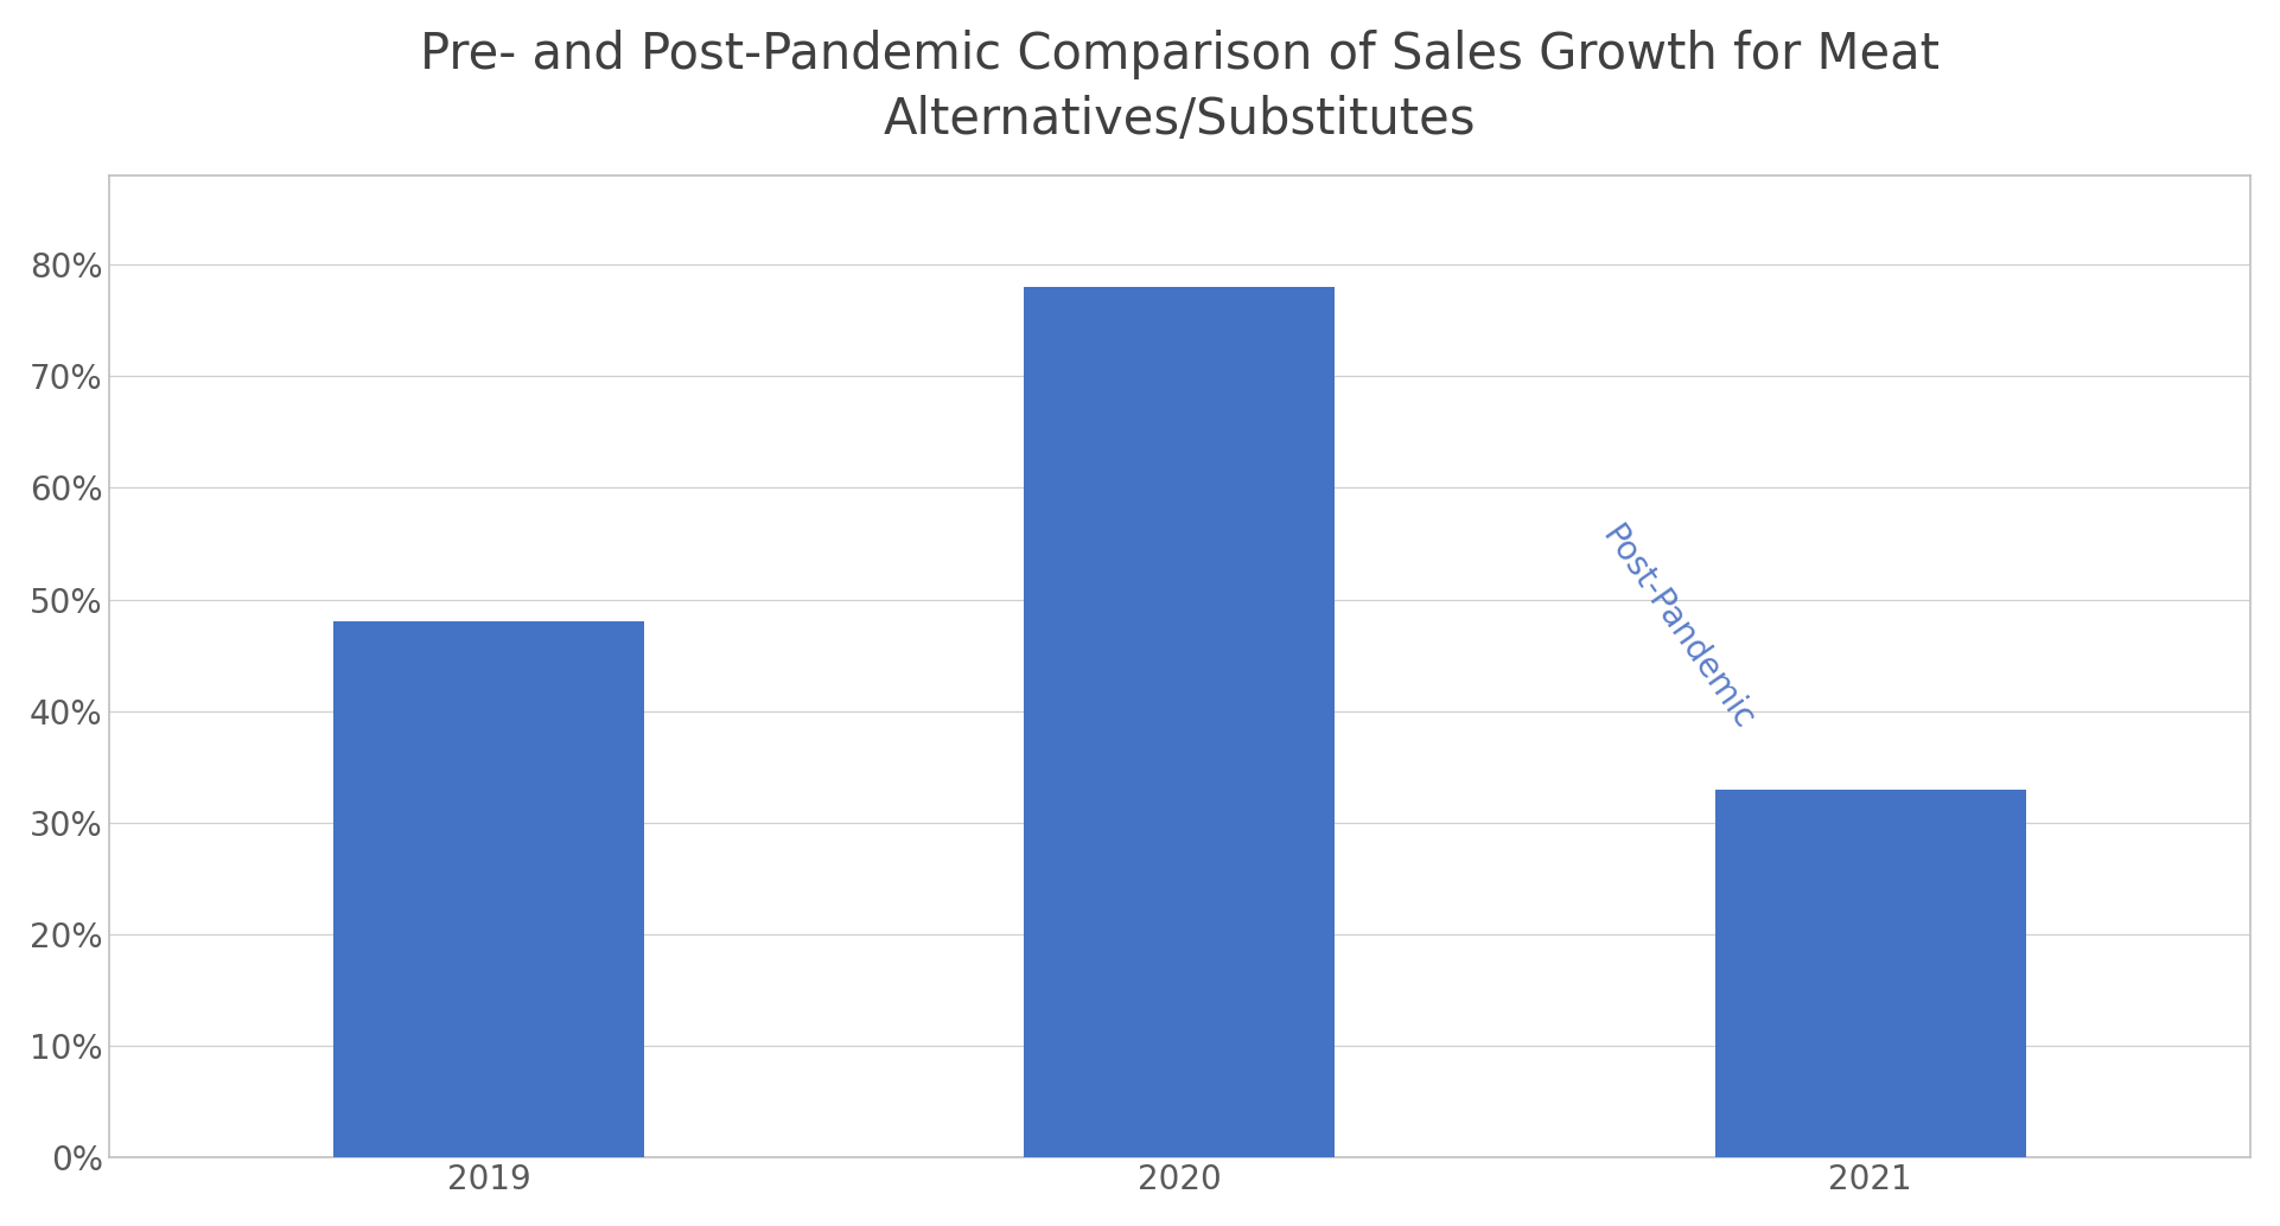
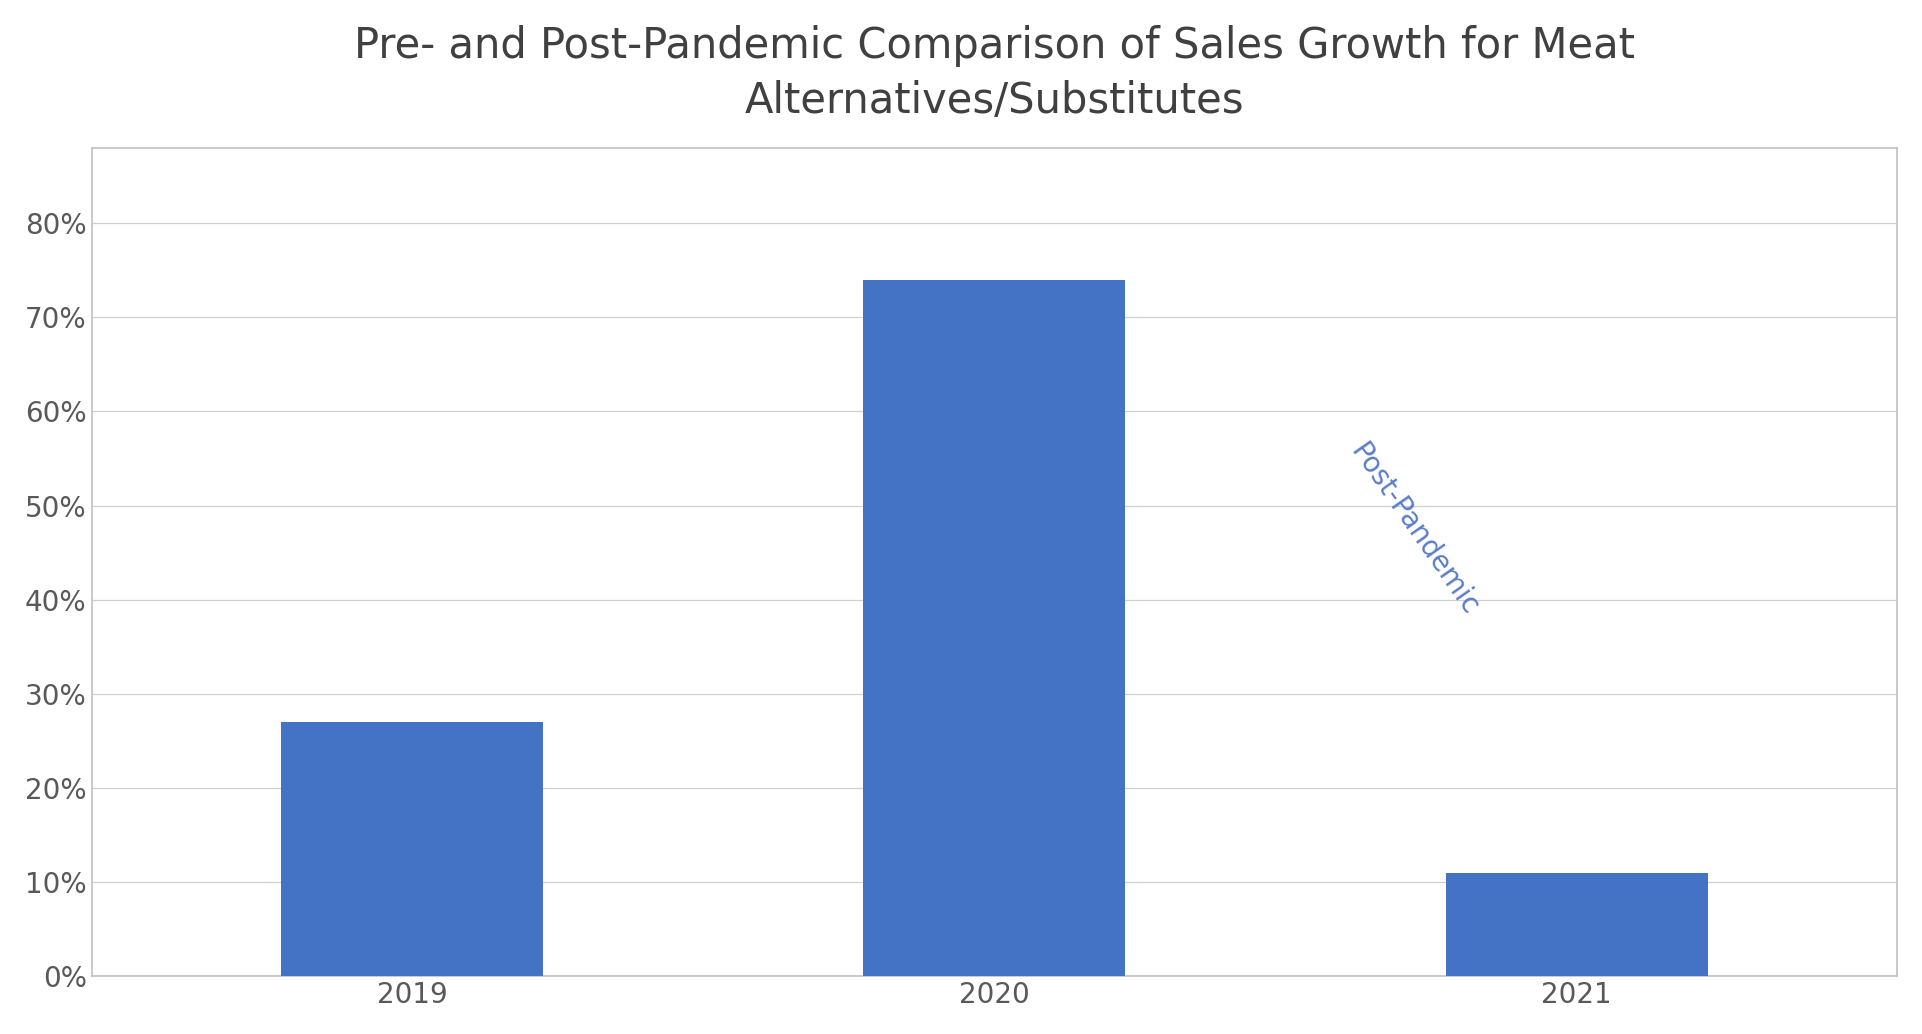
2019: 48% -> 27%
2020: 78% -> 74%
2021: 33% -> 11%
